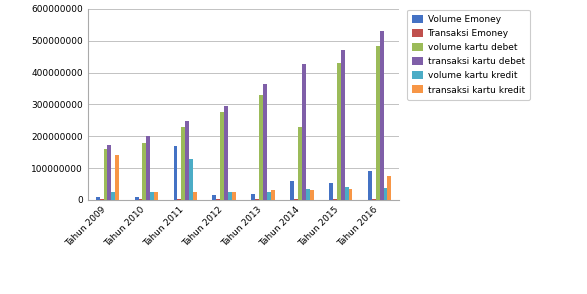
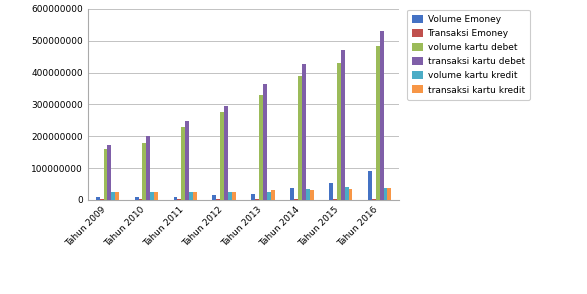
transaksi kartu kredit/Tahun 2009: 140000000 -> 25000000
Volume Emoney/Tahun 2011: 170000000 -> 10000000
volume kartu kredit/Tahun 2011: 130000000 -> 25000000
Volume Emoney/Tahun 2014: 60000000 -> 36000000
volume kartu debet/Tahun 2014: 230000000 -> 390000000
transaksi kartu kredit/Tahun 2016: 75000000 -> 37000000
